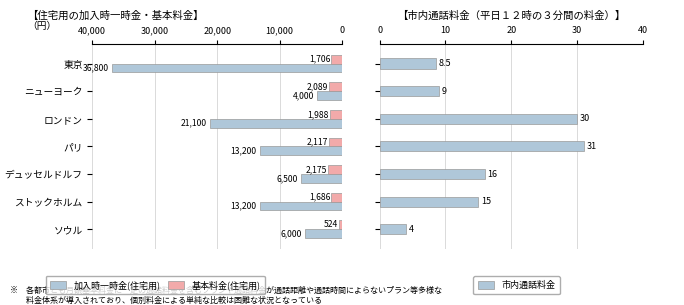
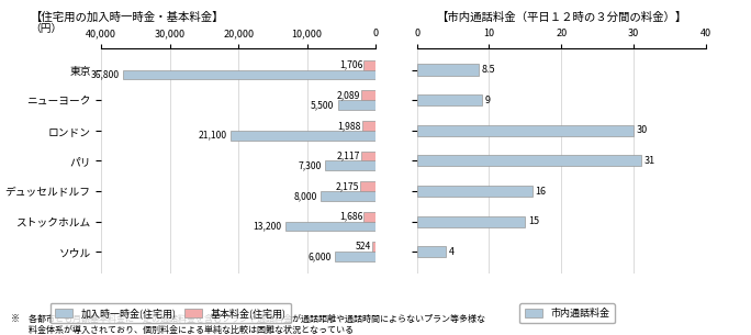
【住宅用の加入時一時金・基本料金】/市内通話料金/ニューヨーク: 4,000 -> 5,500
【住宅用の加入時一時金・基本料金】/市内通話料金/パリ: 13,200 -> 7,300
【住宅用の加入時一時金・基本料金】/市内通話料金/デュッセルドルフ: 6,500 -> 8,000
